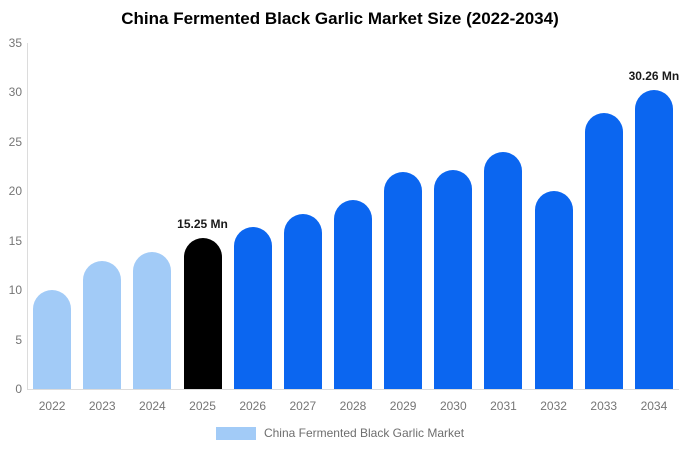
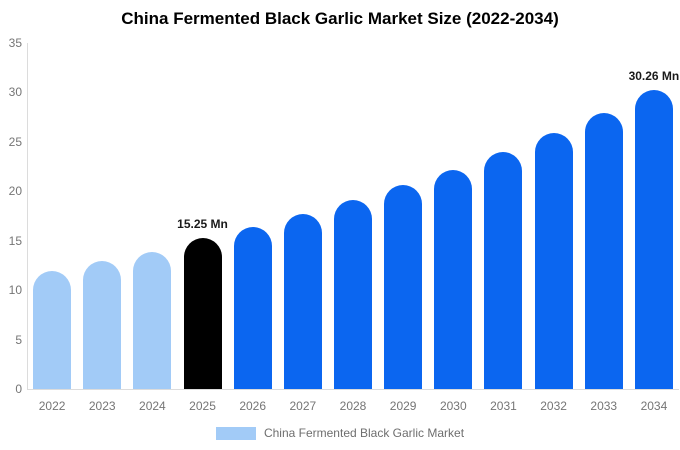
2022: 10 -> 12
2029: 22 -> 21
2032: 20 -> 26
